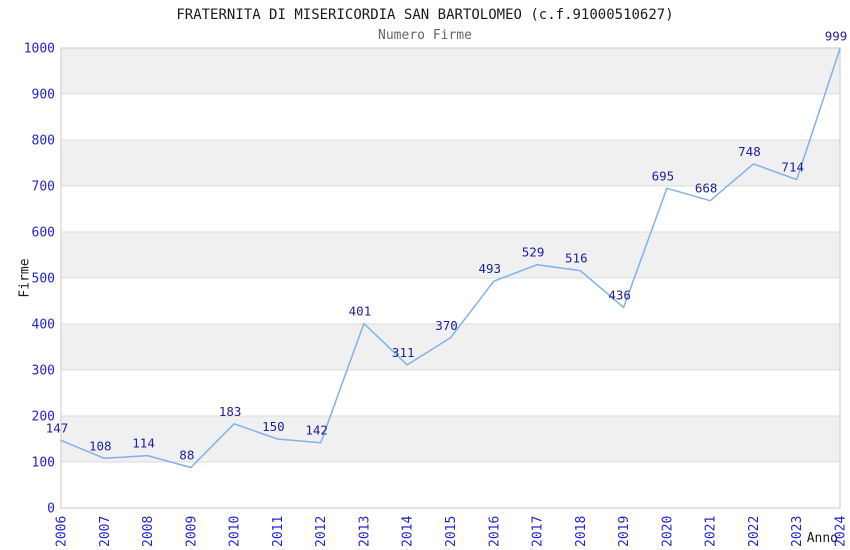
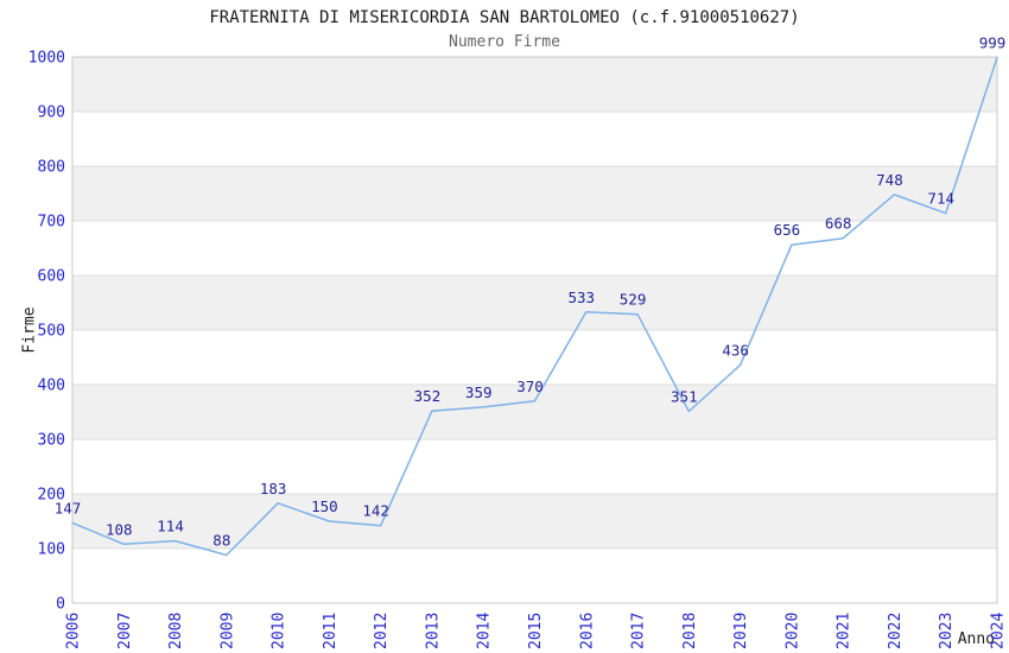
2013: 401 -> 352
2014: 311 -> 359
2016: 493 -> 533
2018: 516 -> 351
2020: 695 -> 656
